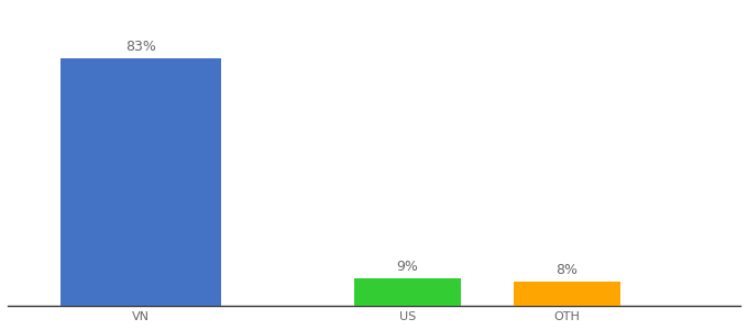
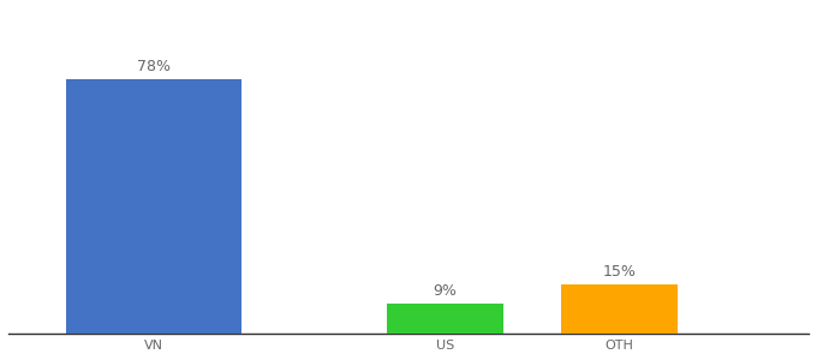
VN: 83% -> 78%
OTH: 8% -> 15%
